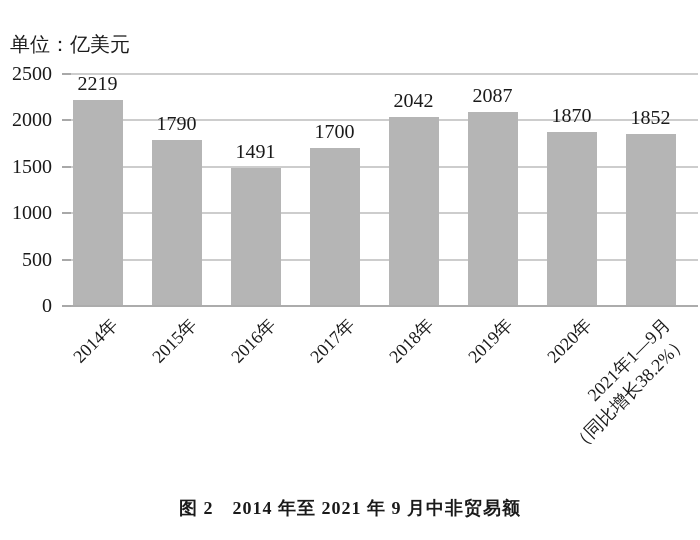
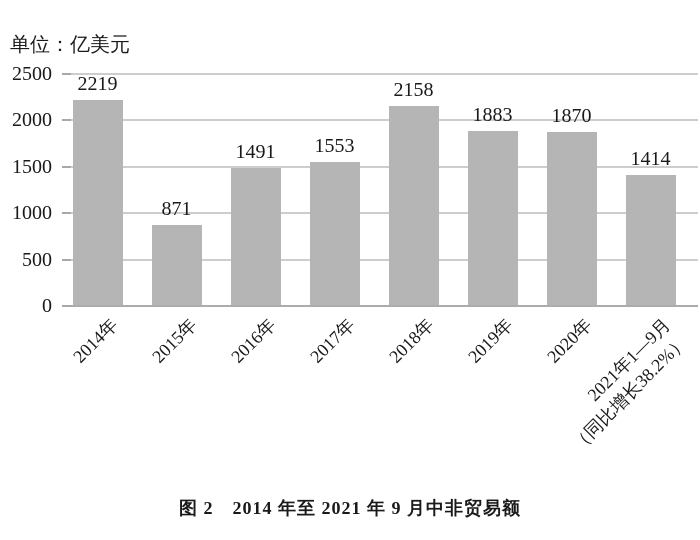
2015年: 1790 -> 871
2017年: 1700 -> 1553
2018年: 2042 -> 2158
2019年: 2087 -> 1883
2021年1—9月 （同比增长38.2%）: 1852 -> 1414
